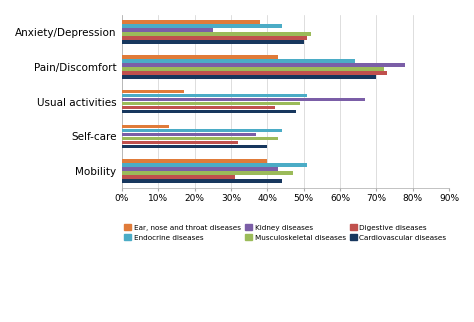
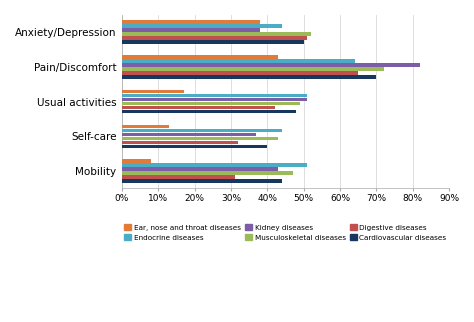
Kidney diseases/Anxiety/Depression: 25% -> 38%
Kidney diseases/Pain/Discomfort: 78% -> 82%
Digestive diseases/Pain/Discomfort: 73% -> 65%
Kidney diseases/Usual activities: 67% -> 51%
Ear, nose and throat diseases/Mobility: 40% -> 8%
